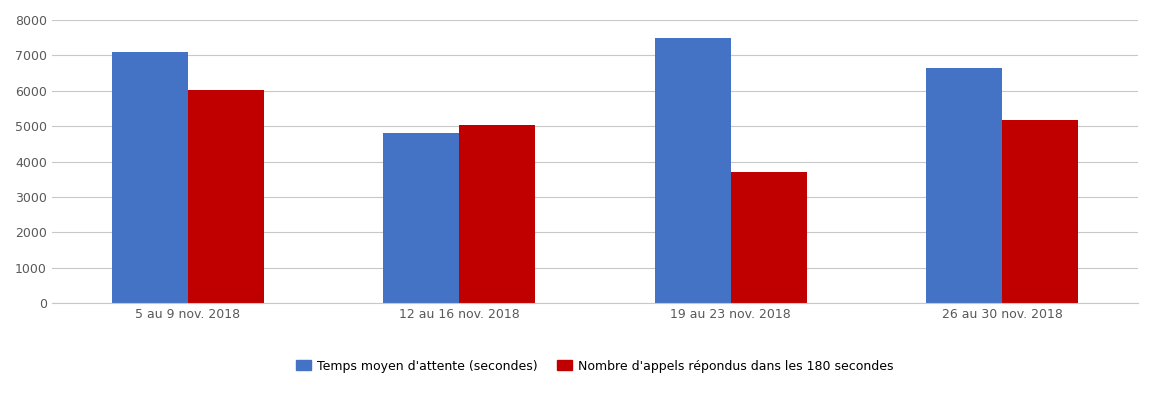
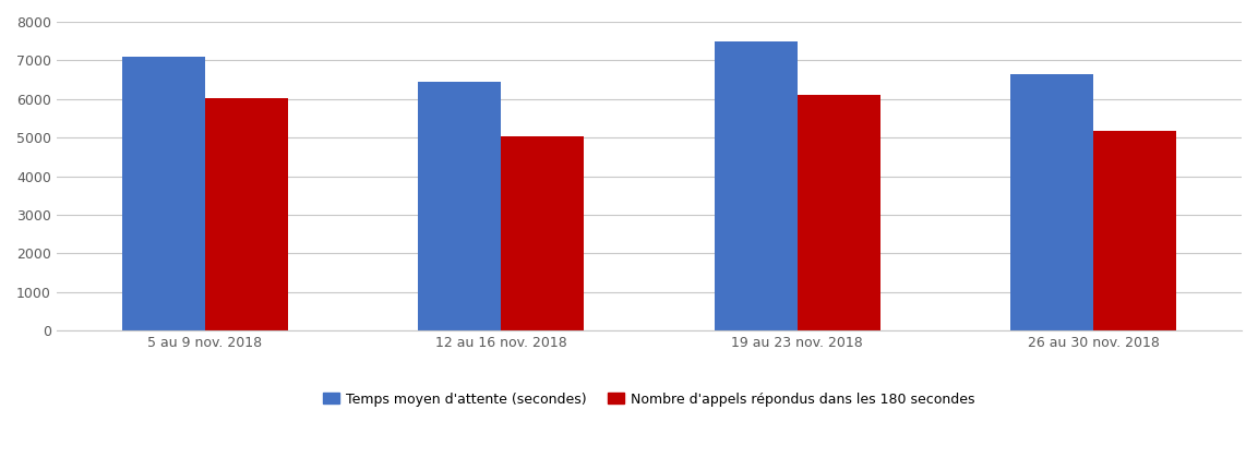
Temps moyen d'attente (secondes)/12 au 16 nov. 2018: 4800 -> 6450
Nombre d'appels répondus dans les 180 secondes/19 au 23 nov. 2018: 3700 -> 6120
